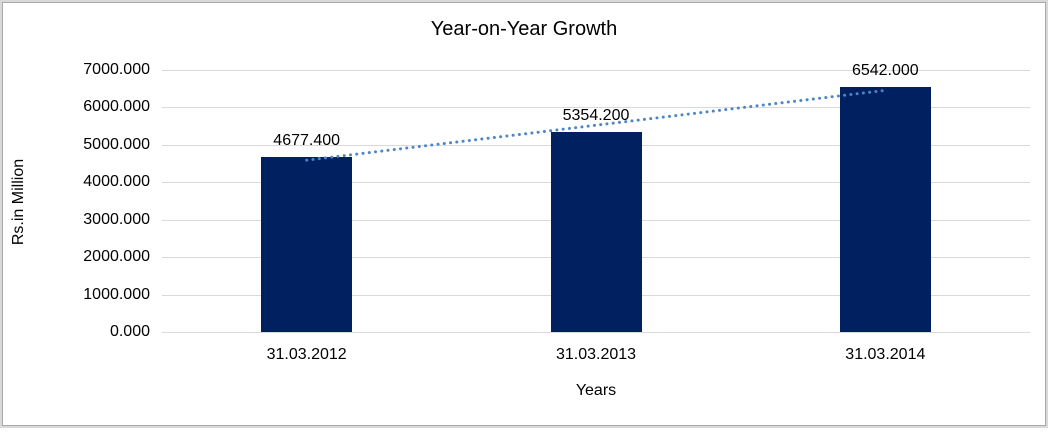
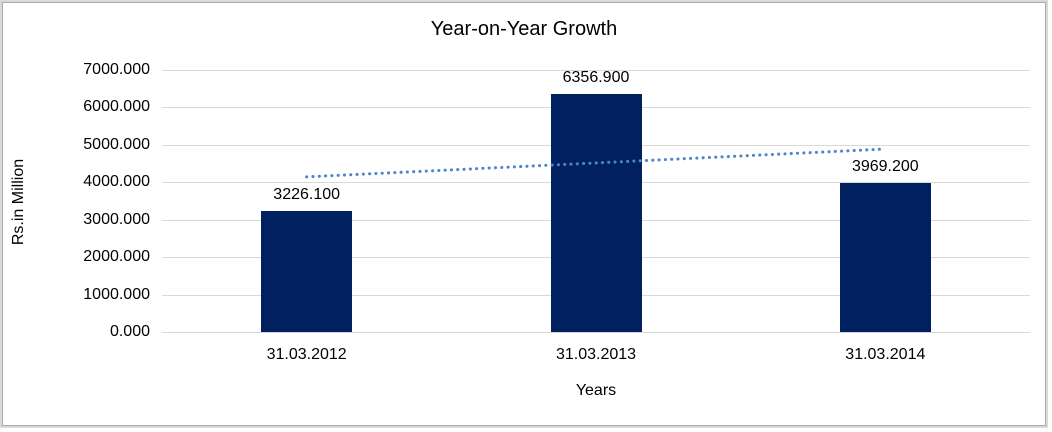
31.03.2012: 4677.400 -> 3226.100
31.03.2013: 5354.200 -> 6356.900
31.03.2014: 6542.000 -> 3969.200
